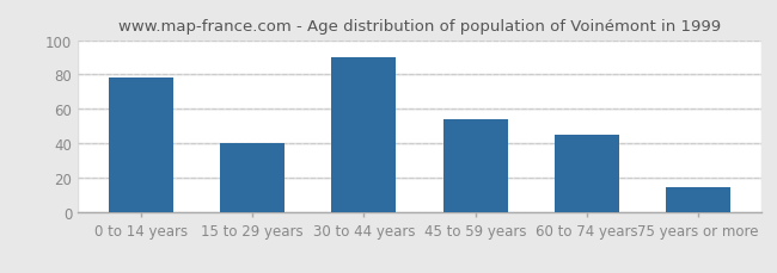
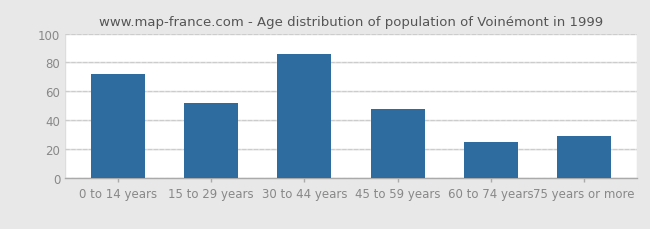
0 to 14 years: 78 -> 72
15 to 29 years: 40 -> 52
30 to 44 years: 90 -> 86
45 to 59 years: 54 -> 48
60 to 74 years: 45 -> 25
75 years or more: 15 -> 29
